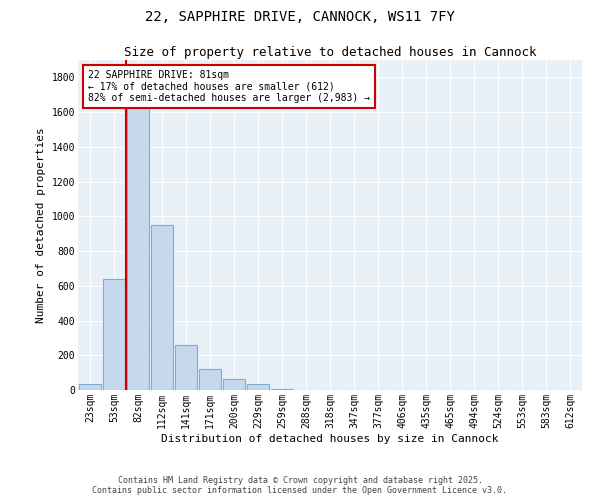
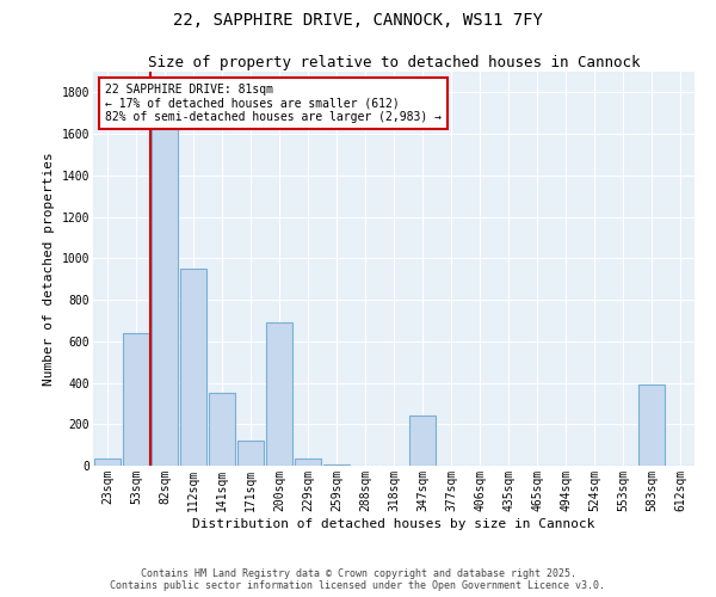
141sqm: 260 -> 350
200sqm: 60 -> 690
347sqm: 0 -> 240
583sqm: 0 -> 390
